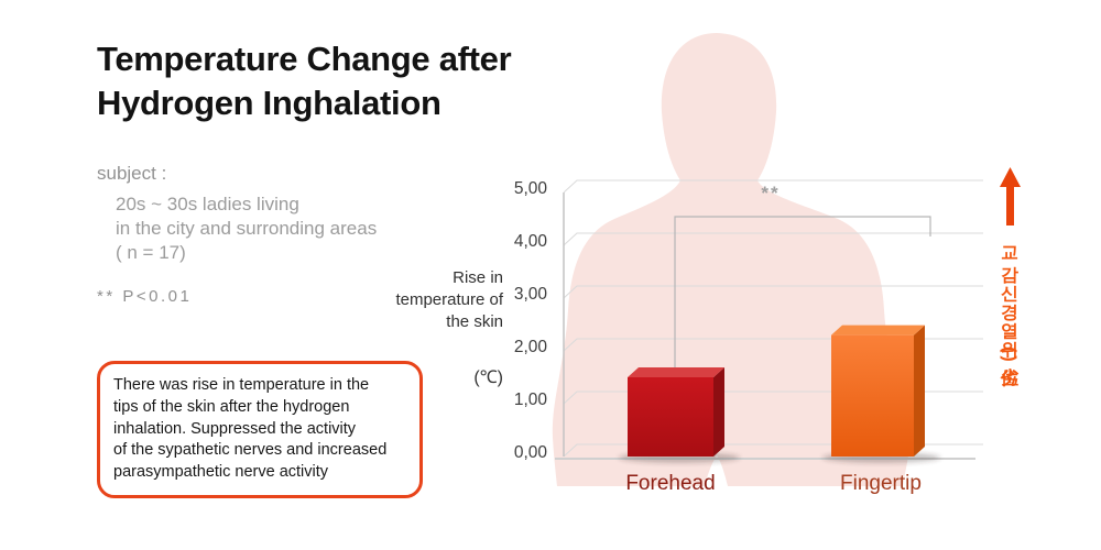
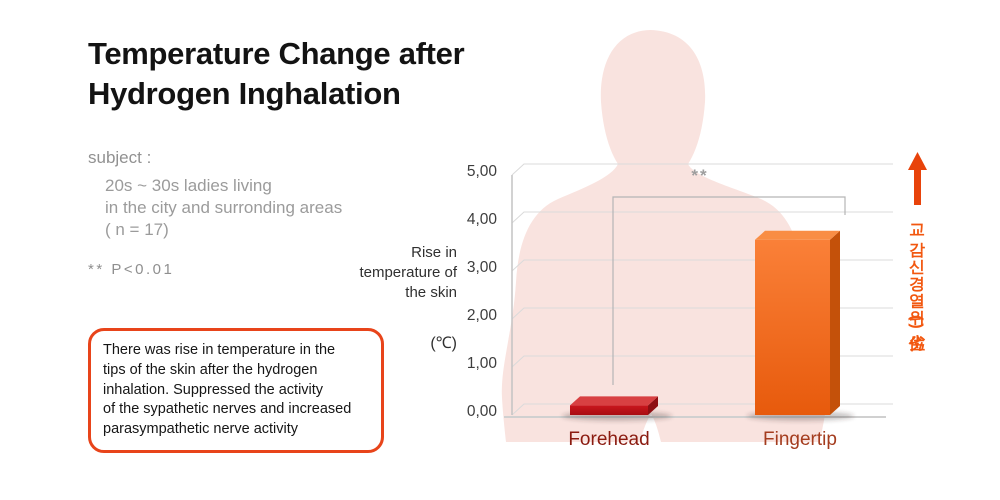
Forehead: 1,5 -> 0,2
Fingertip: 2,3 -> 3,6
